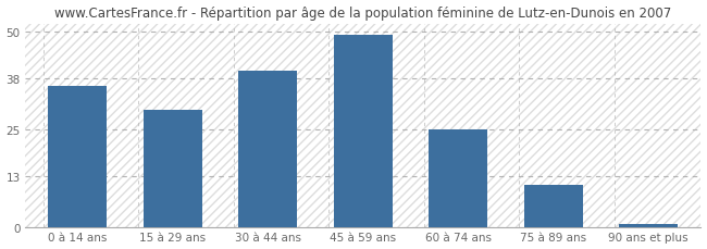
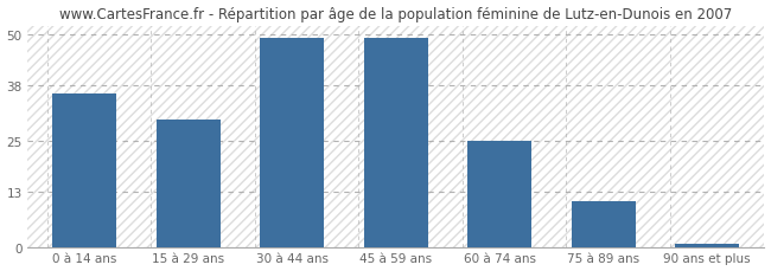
30 à 44 ans: 40 -> 49
